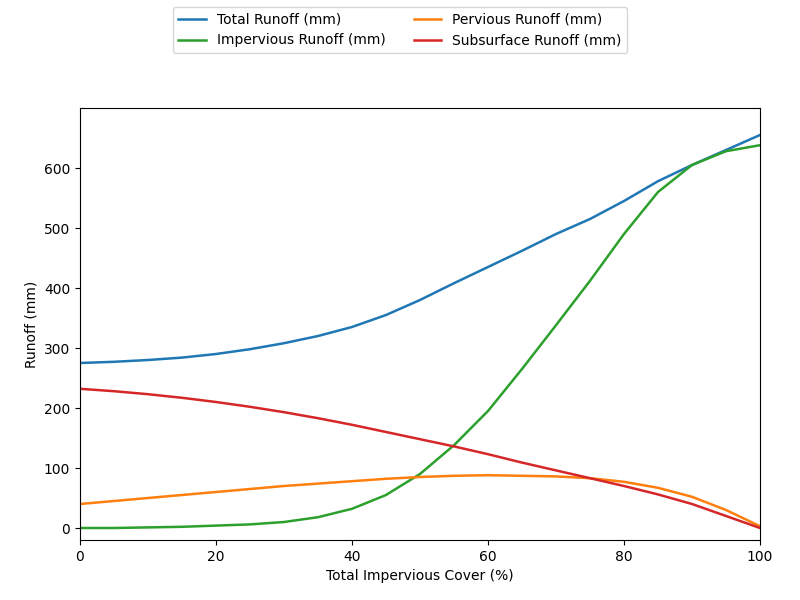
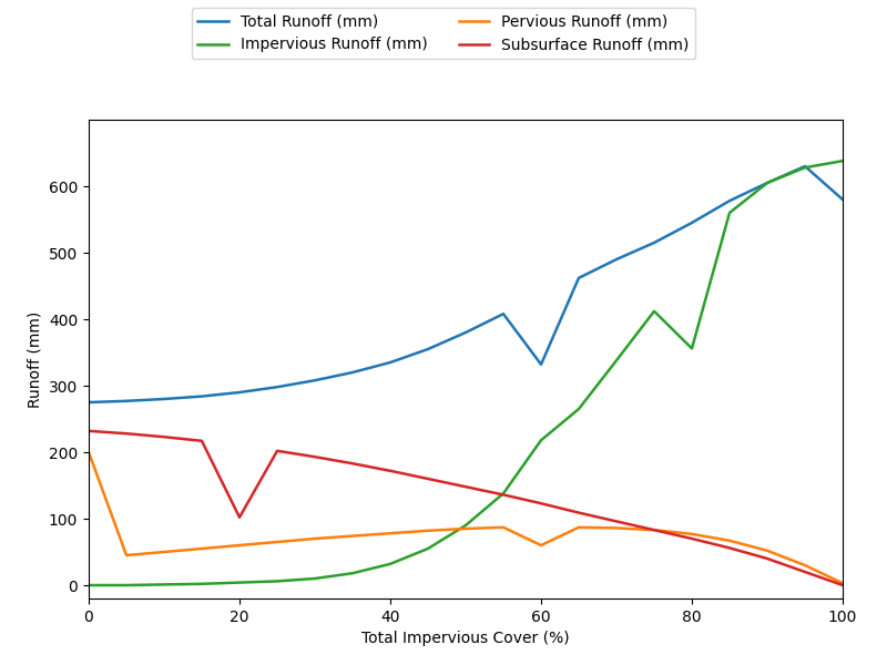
Pervious Runoff (mm)/0: 40 -> 200
Subsurface Runoff (mm)/20: 210 -> 102
Total Runoff (mm)/60: 435 -> 332
Impervious Runoff (mm)/60: 195 -> 218
Pervious Runoff (mm)/60: 88 -> 60
Impervious Runoff (mm)/80: 490 -> 356
Total Runoff (mm)/100: 655 -> 580
